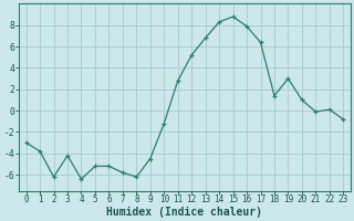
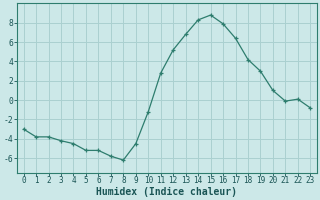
2: -6.2 -> -3.8
4: -6.4 -> -4.5
18: 1.4 -> 4.2
